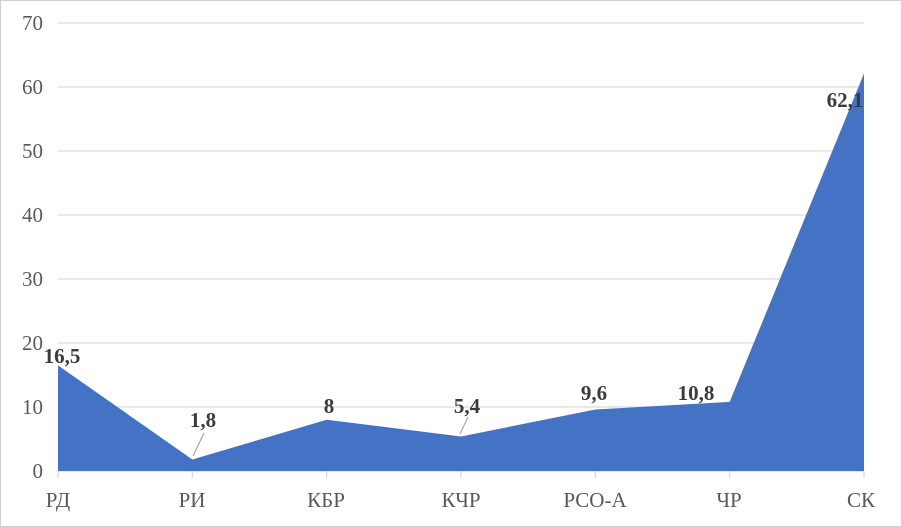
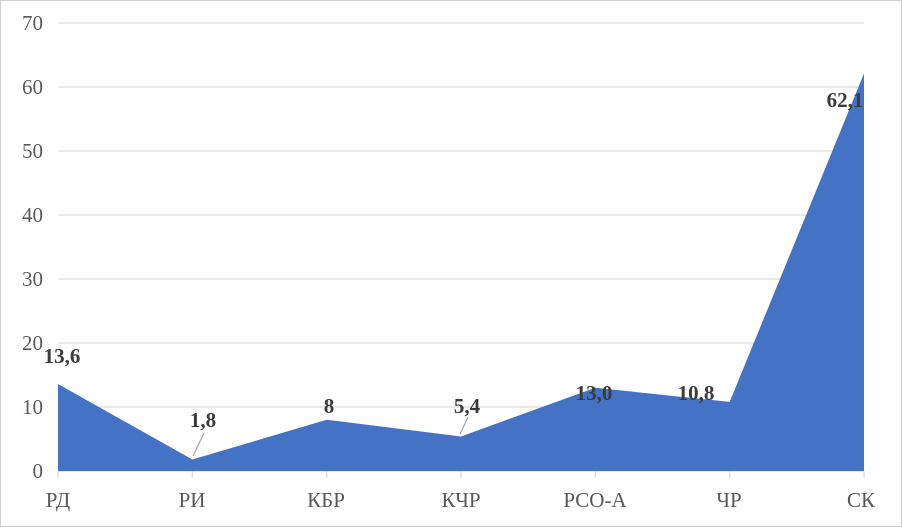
РД: 16,5 -> 13,6
РСО-А: 9,6 -> 13,0
